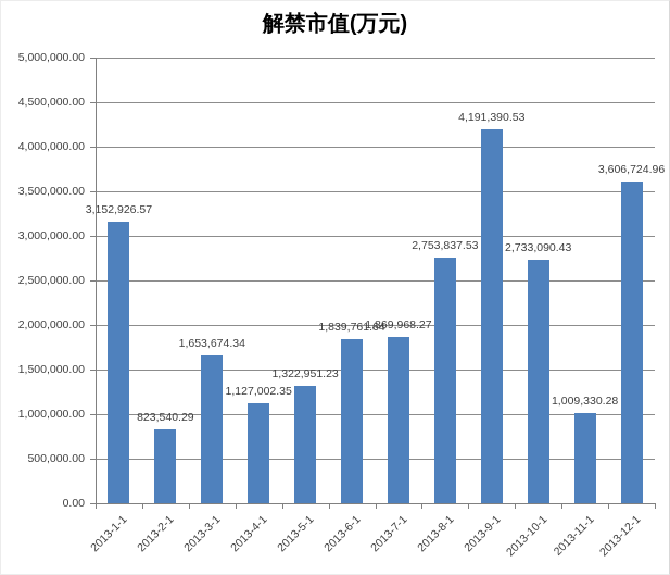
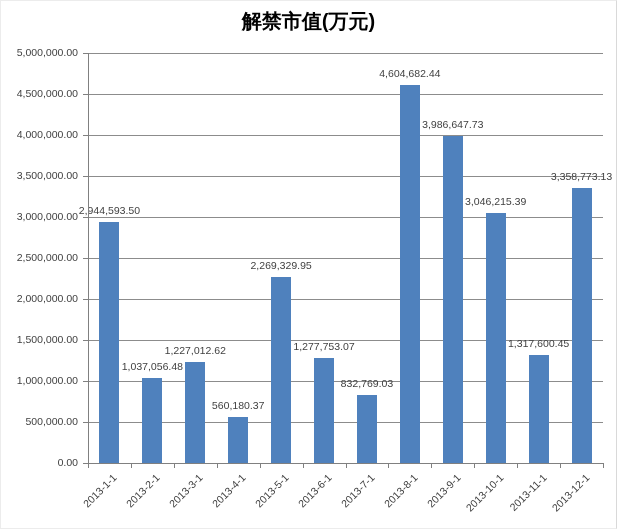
2013-1-1: 3,152,926.57 -> 2,944,593.50
2013-2-1: 823,540.29 -> 1,037,056.48
2013-3-1: 1,653,674.34 -> 1,227,012.62
2013-4-1: 1,127,002.35 -> 560,180.37
2013-5-1: 1,322,951.23 -> 2,269,329.95
2013-6-1: 1,839,761.64 -> 1,277,753.07
2013-7-1: 1,869,968.27 -> 832,769.03
2013-8-1: 2,753,837.53 -> 4,604,682.44
2013-9-1: 4,191,390.53 -> 3,986,647.73
2013-10-1: 2,733,090.43 -> 3,046,215.39
2013-11-1: 1,009,330.28 -> 1,317,600.45
2013-12-1: 3,606,724.96 -> 3,358,773.13
